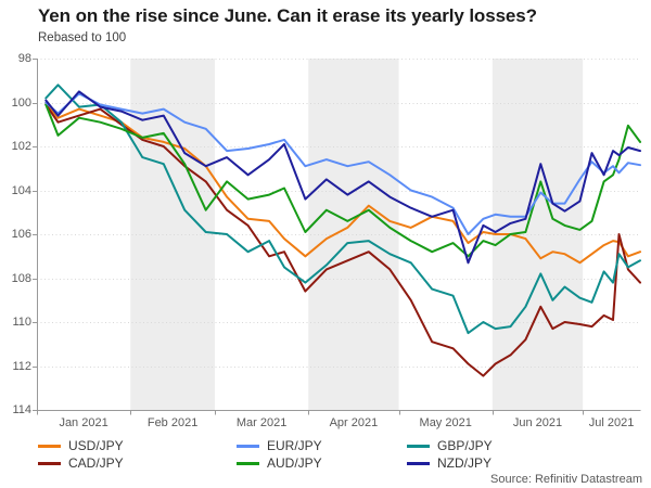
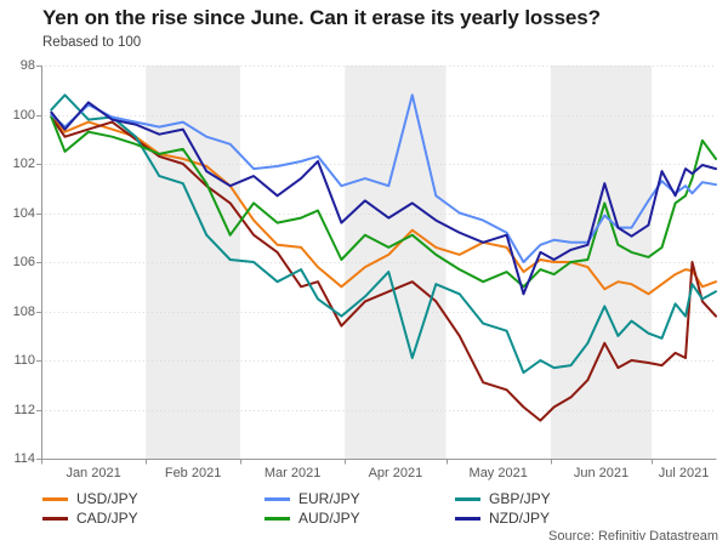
EUR/JPY/110: 102.7 -> 99.2
GBP/JPY/110: 106.3 -> 109.9
